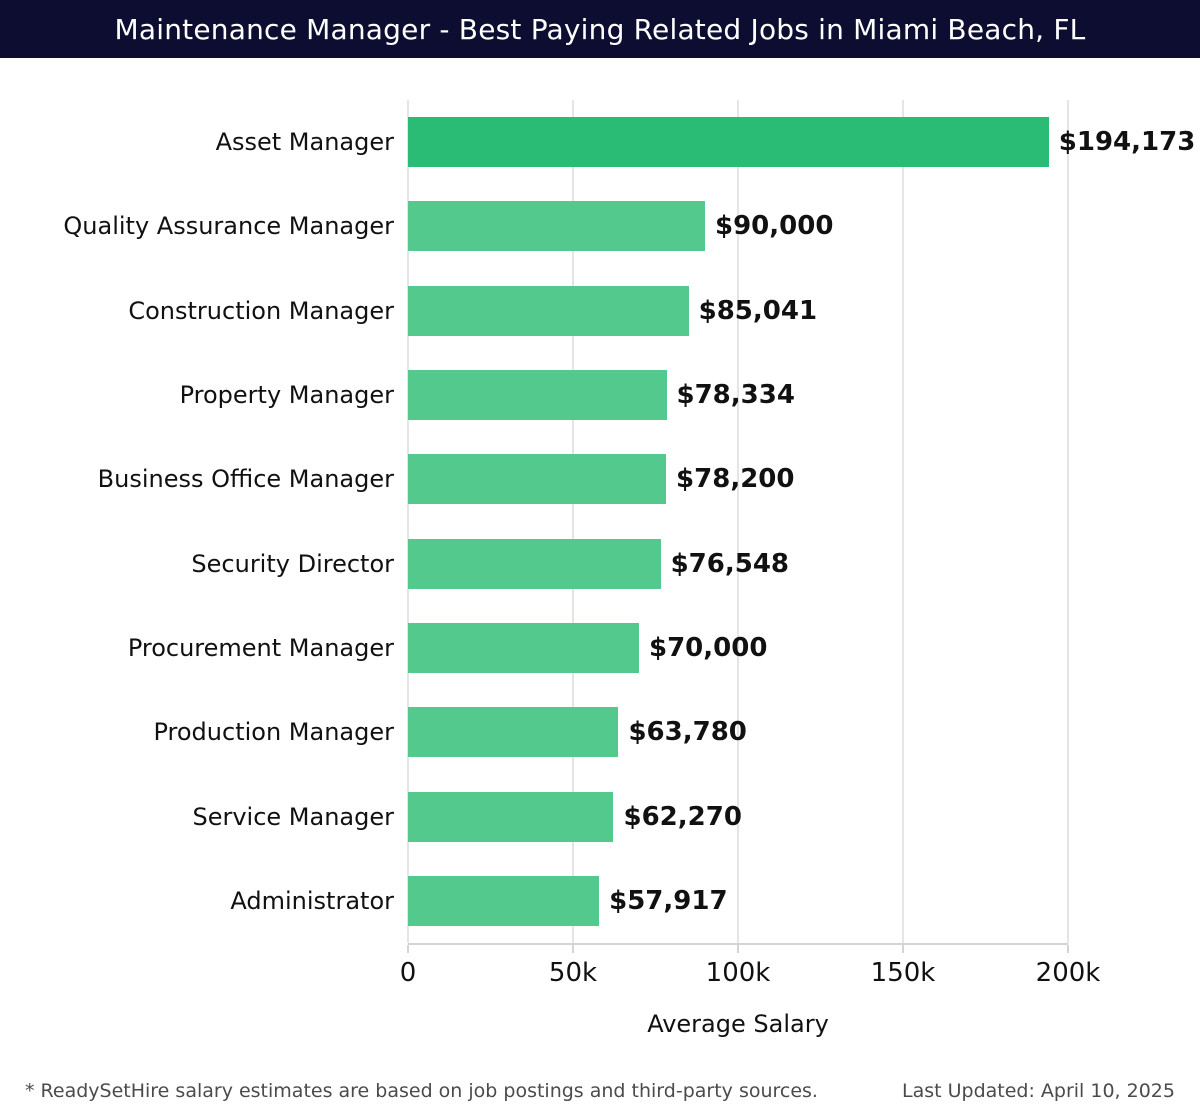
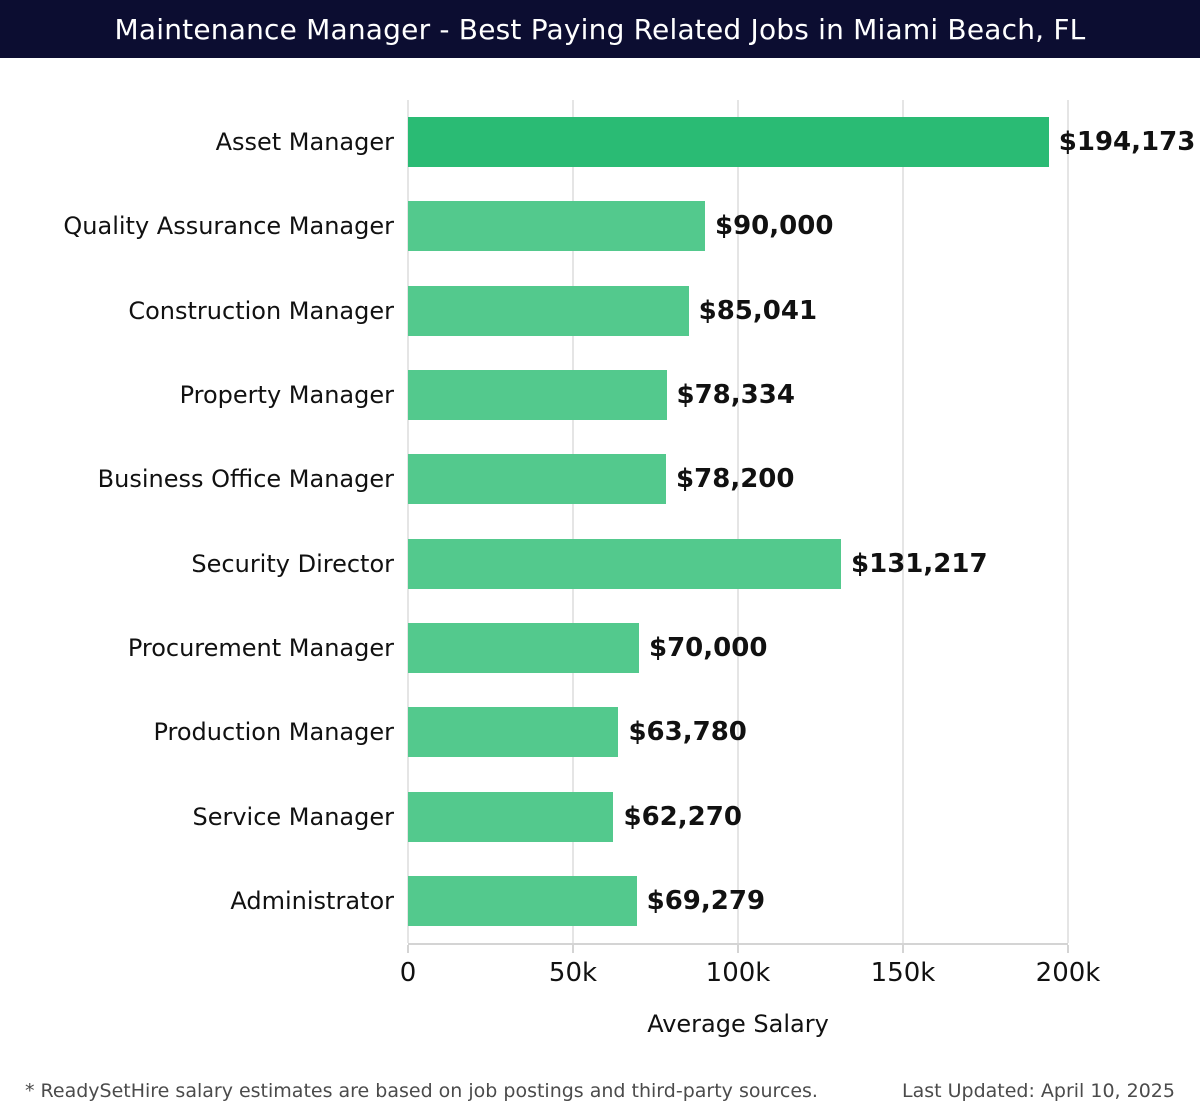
Security Director: $76,548 -> $131,217
Administrator: $57,917 -> $69,279
